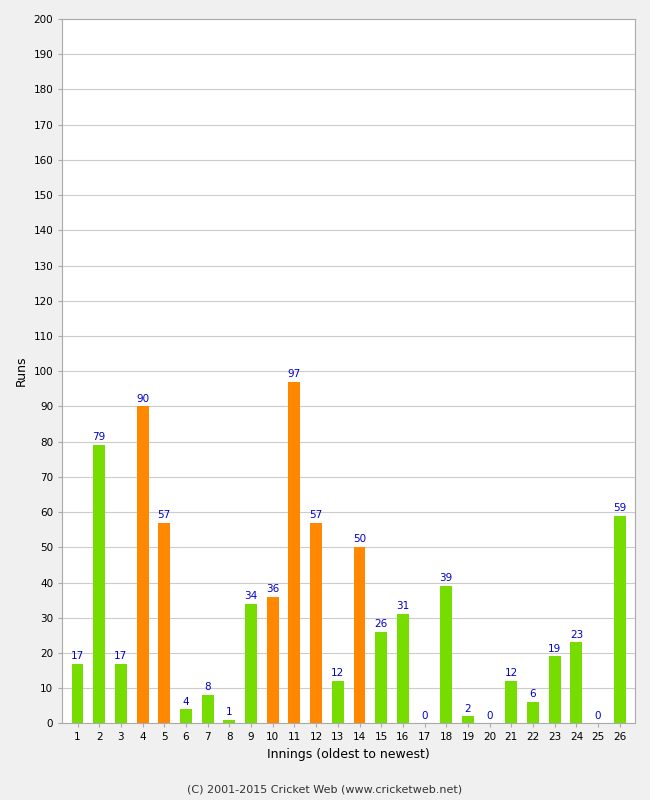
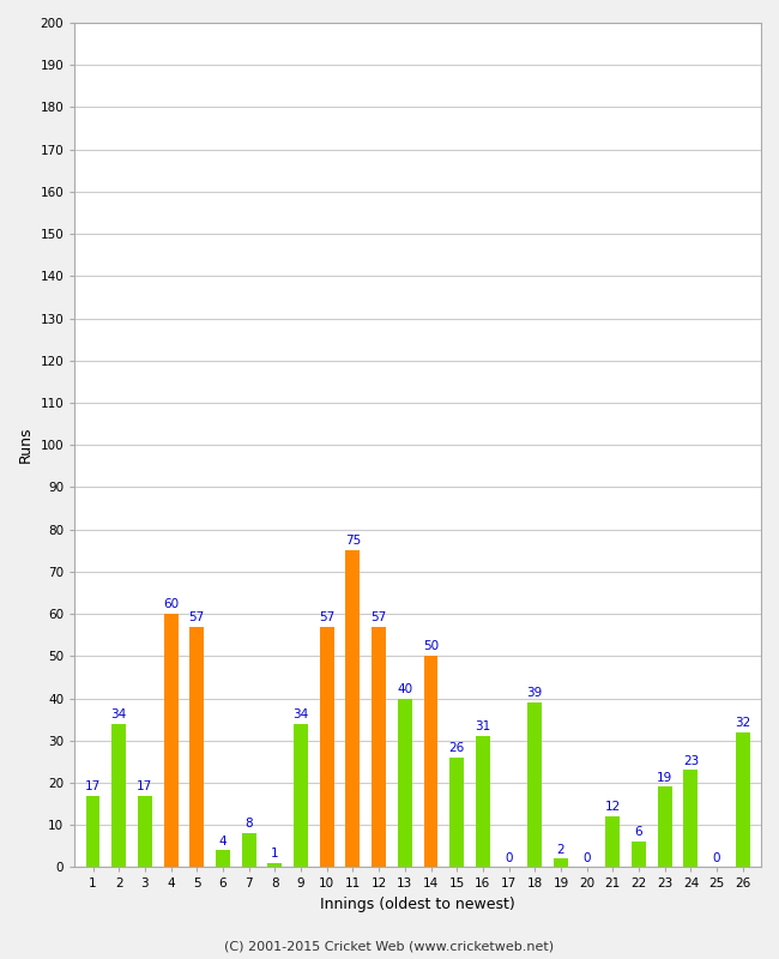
2: 79 -> 34
4: 90 -> 60
10: 36 -> 57
11: 97 -> 75
13: 12 -> 40
26: 59 -> 32
